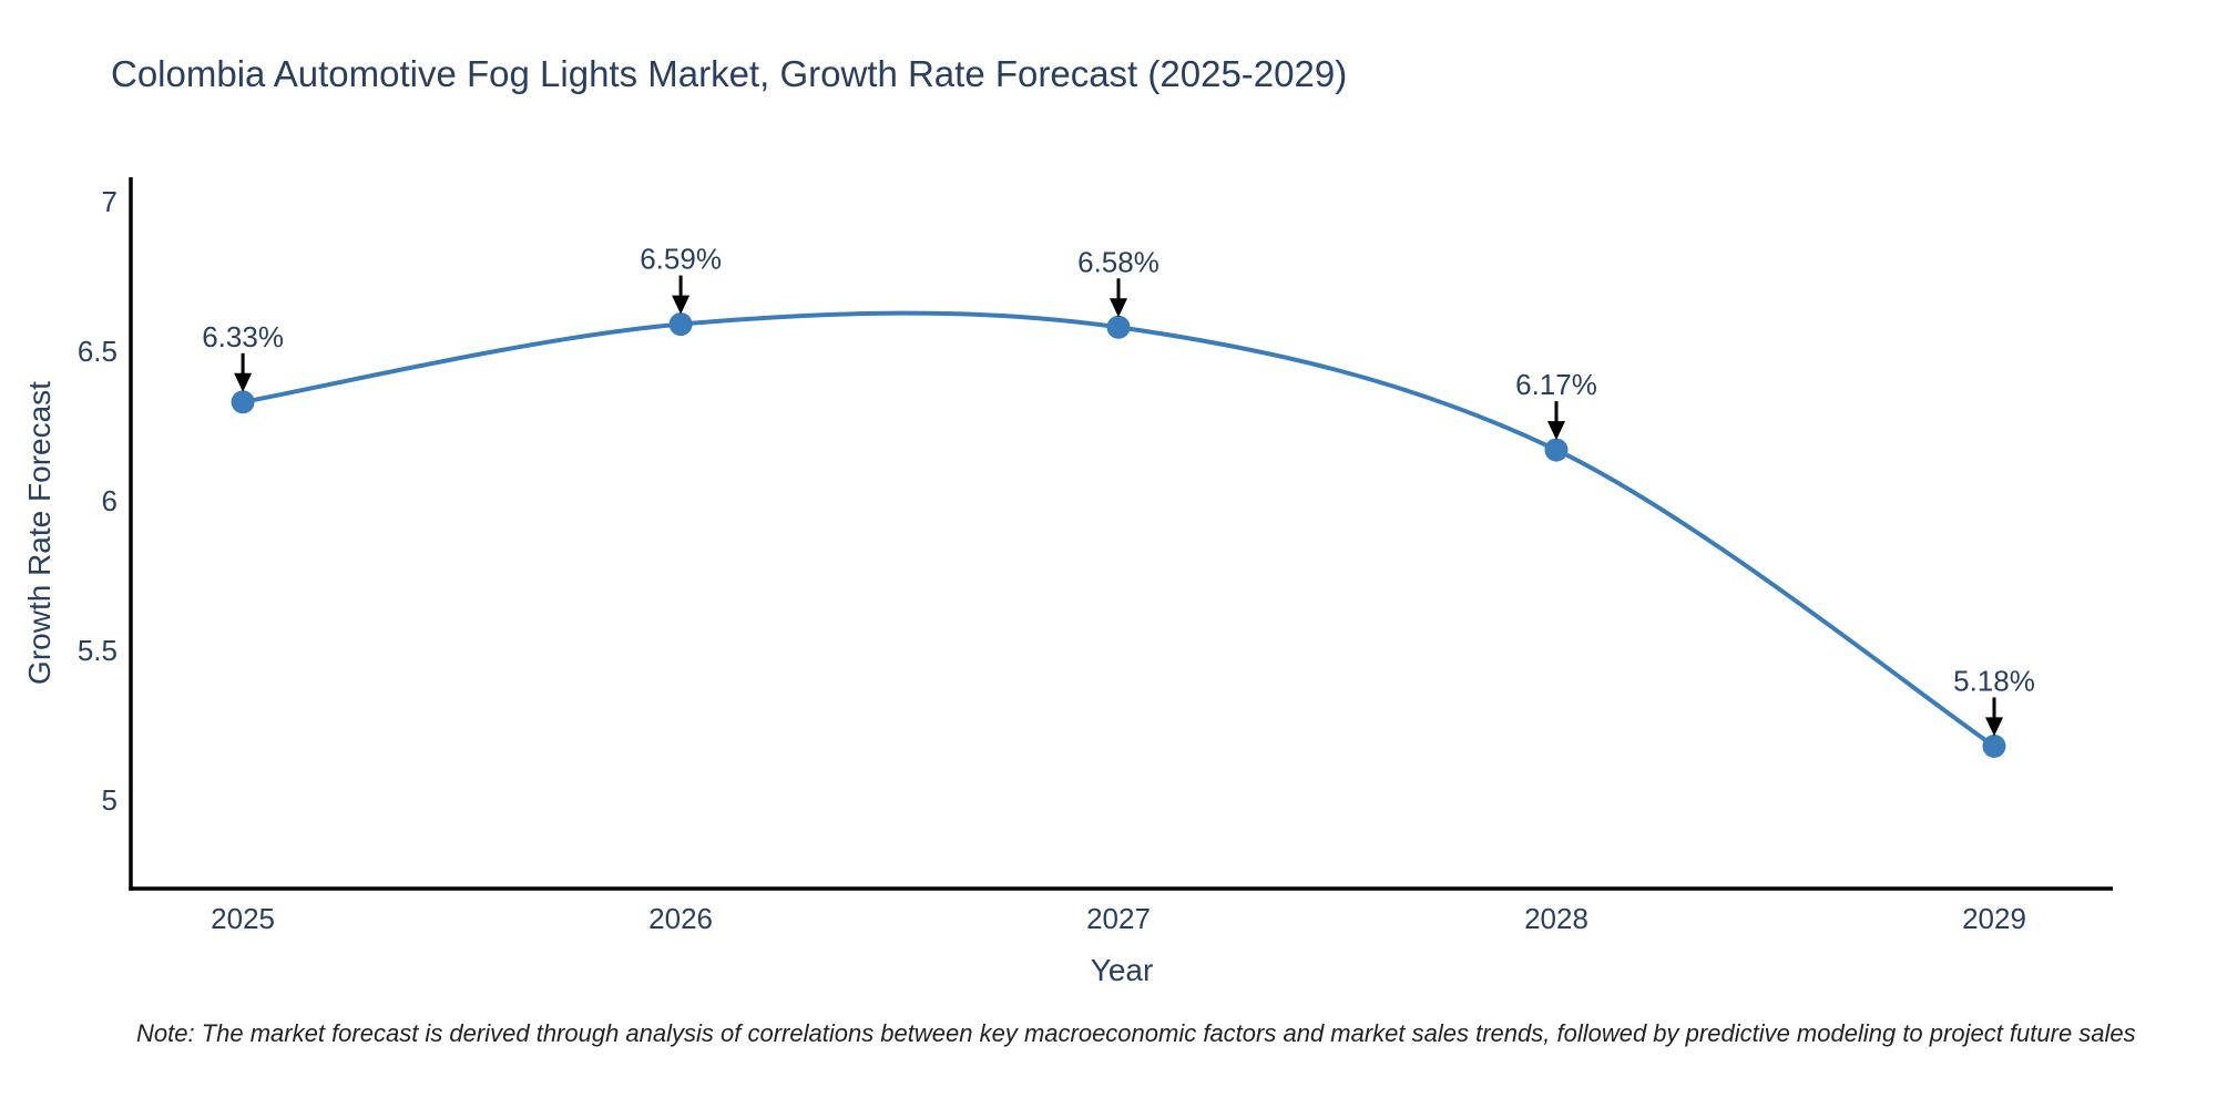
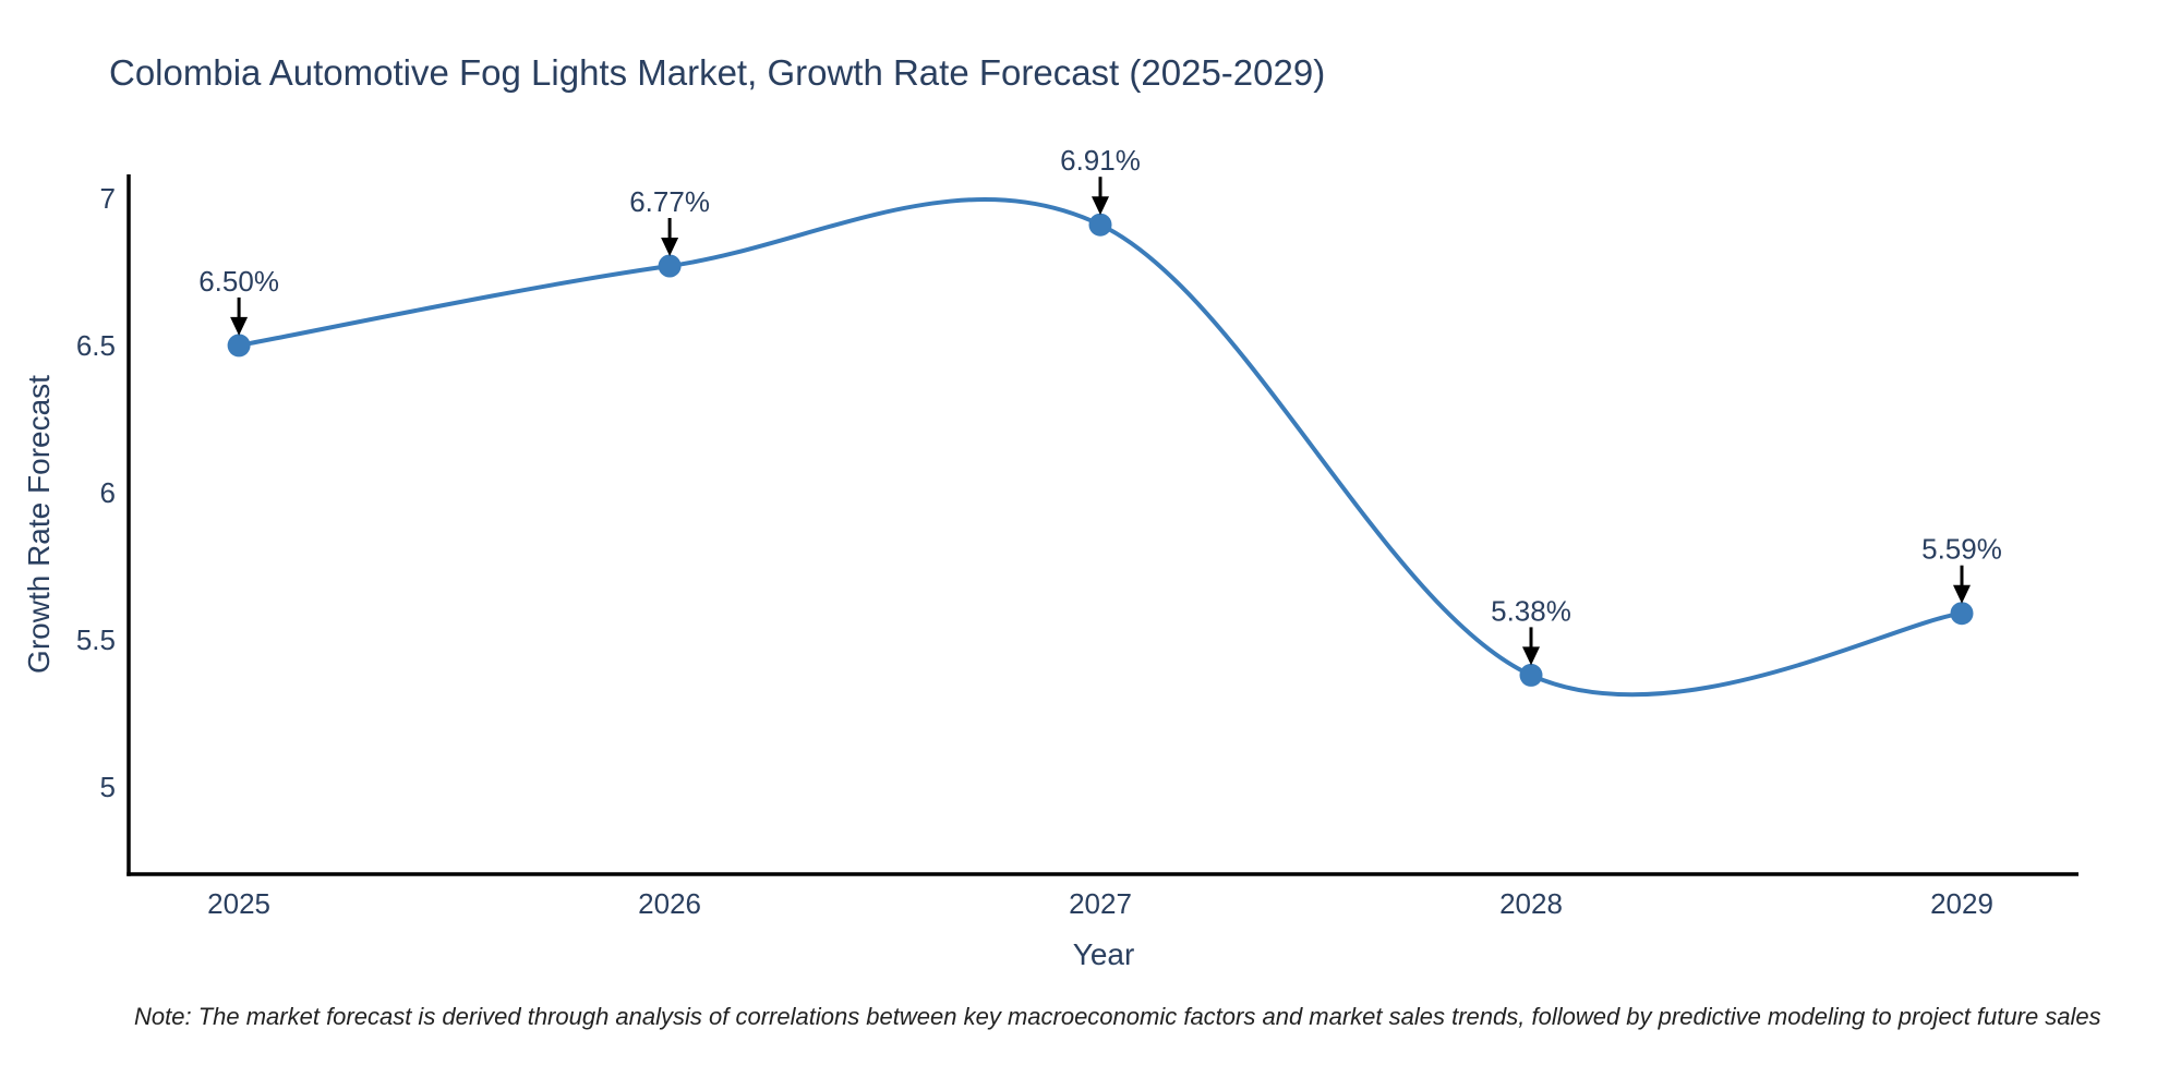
2025: 6.33% -> 6.50%
2026: 6.59% -> 6.77%
2027: 6.58% -> 6.91%
2028: 6.17% -> 5.38%
2029: 5.18% -> 5.59%
